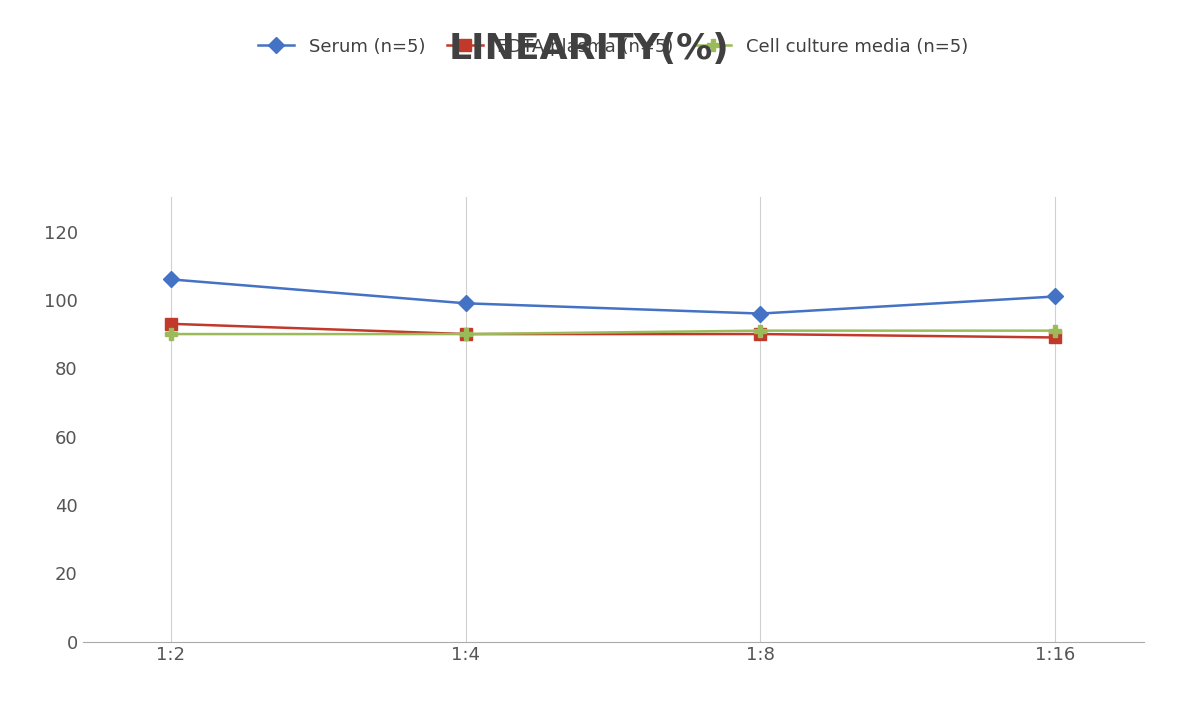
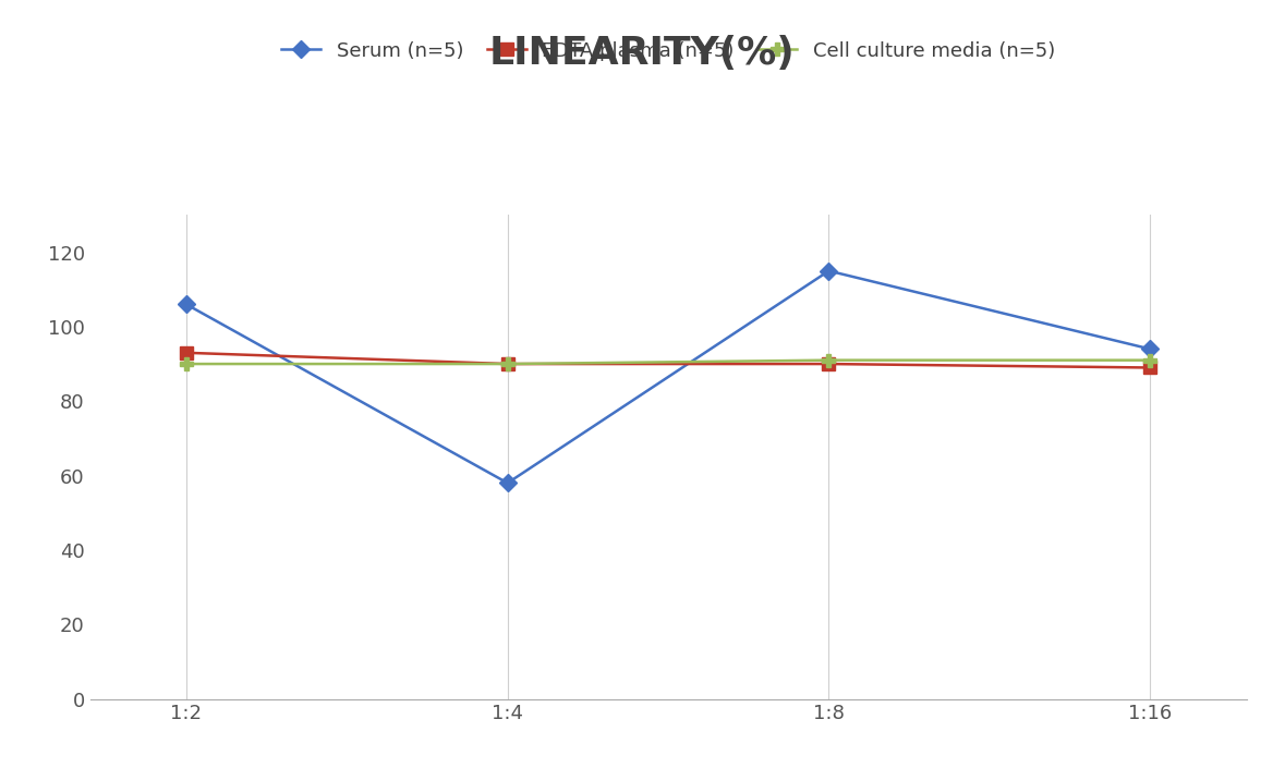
Serum (n=5)/1:4: 99 -> 58
Serum (n=5)/1:8: 96 -> 115
Serum (n=5)/1:16: 101 -> 94
